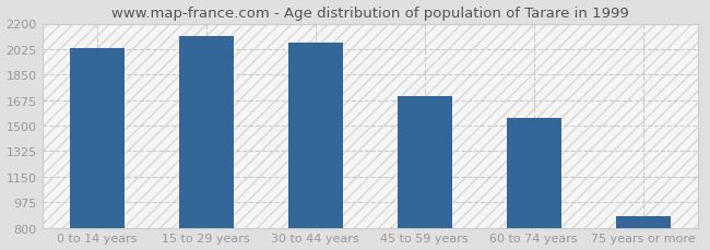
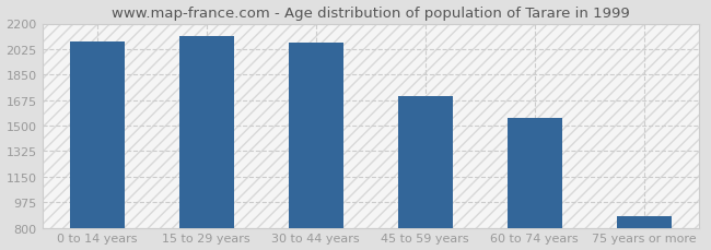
0 to 14 years: 2040 -> 2080
